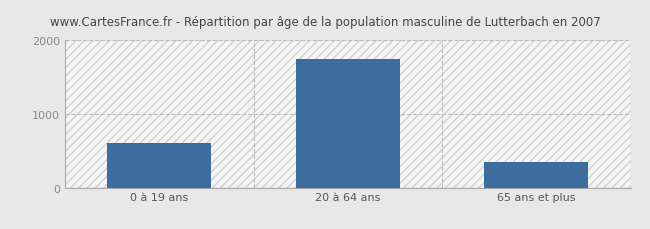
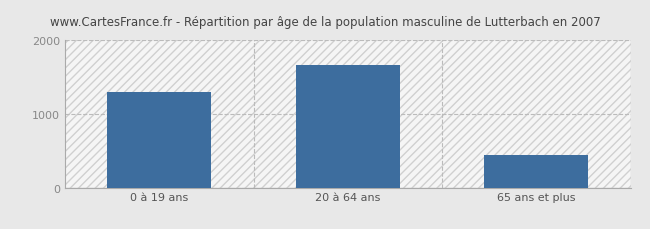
0 à 19 ans: 600 -> 1300
20 à 64 ans: 1750 -> 1660
65 ans et plus: 350 -> 440
